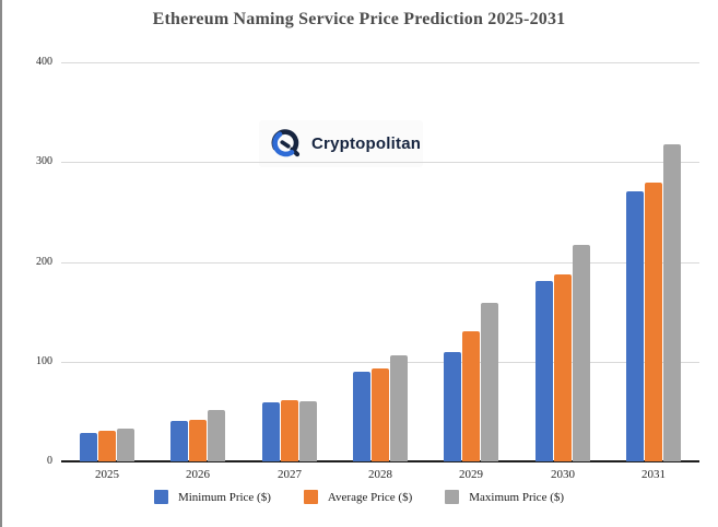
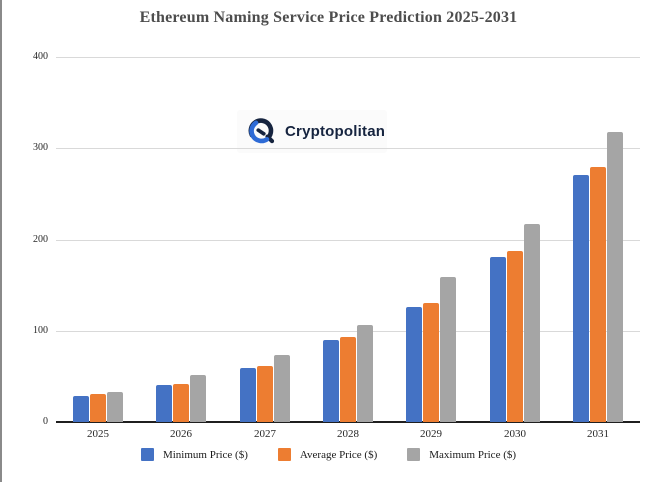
Maximum Price ($)/2027: 60 -> 70
Minimum Price ($)/2029: 110 -> 130
